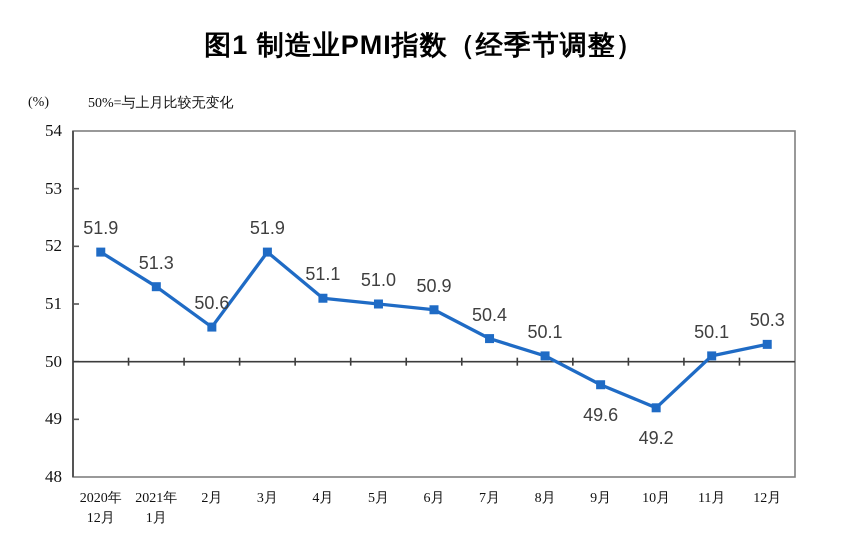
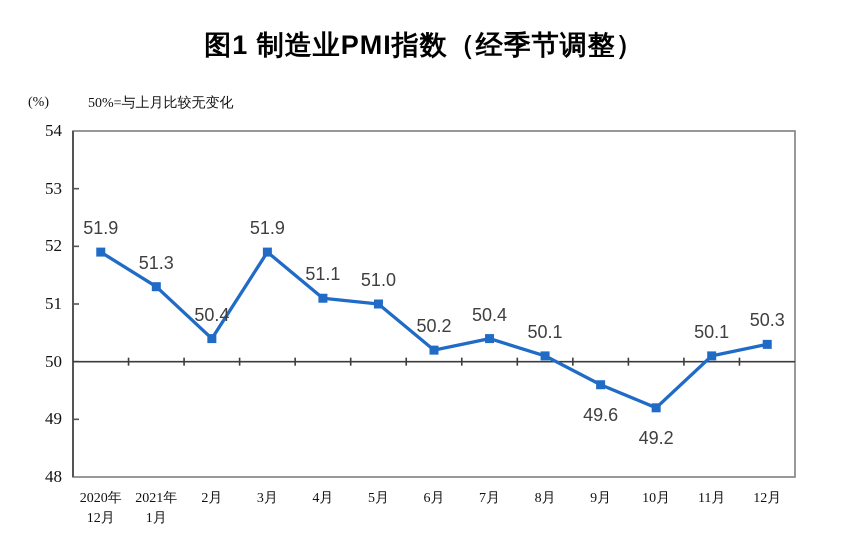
2月: 50.6 -> 50.4
6月: 50.9 -> 50.2
